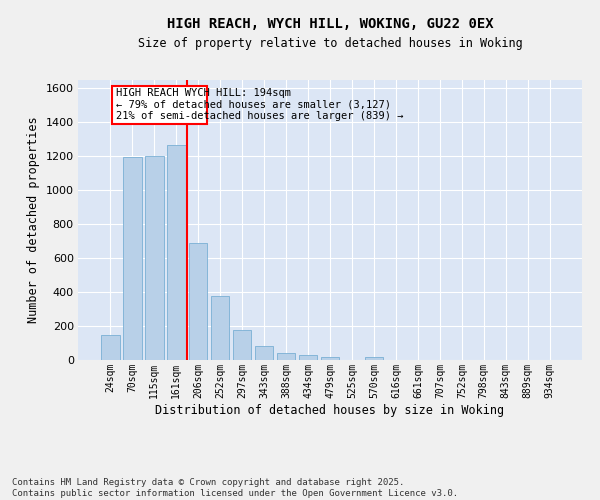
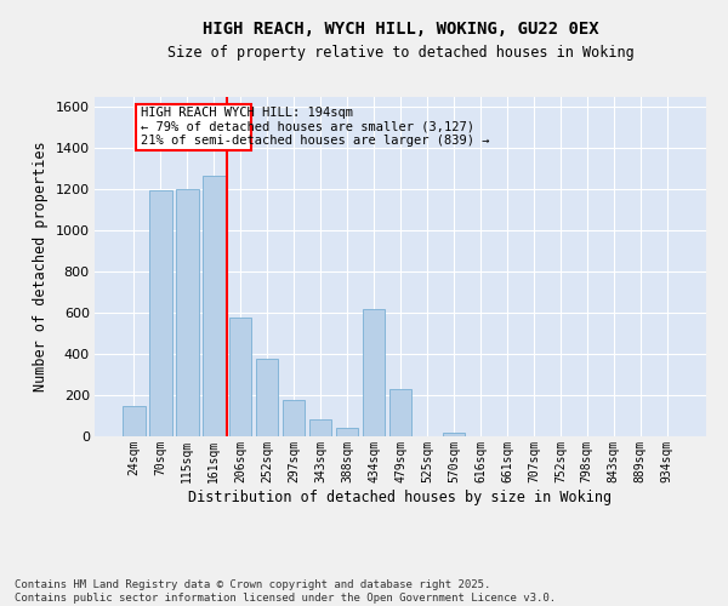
206sqm: 690 -> 580
434sqm: 30 -> 620
479sqm: 20 -> 230
